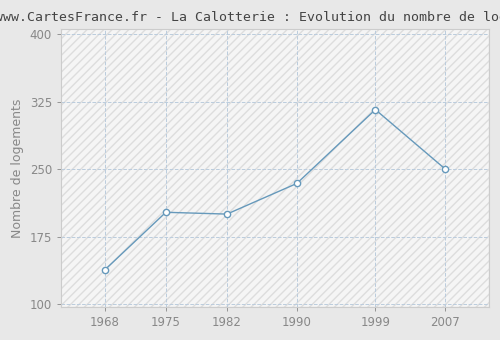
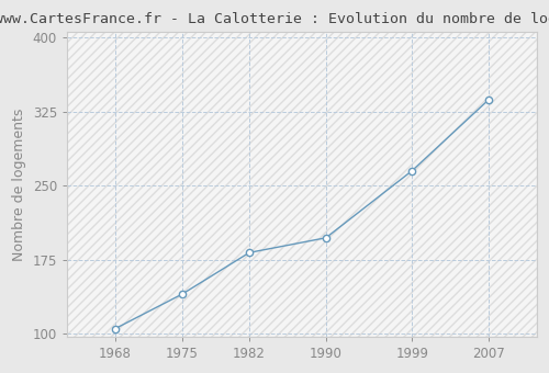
1968: 138 -> 105
1975: 202 -> 140
1982: 200 -> 182
1990: 234 -> 197
1999: 316 -> 265
2007: 250 -> 337
